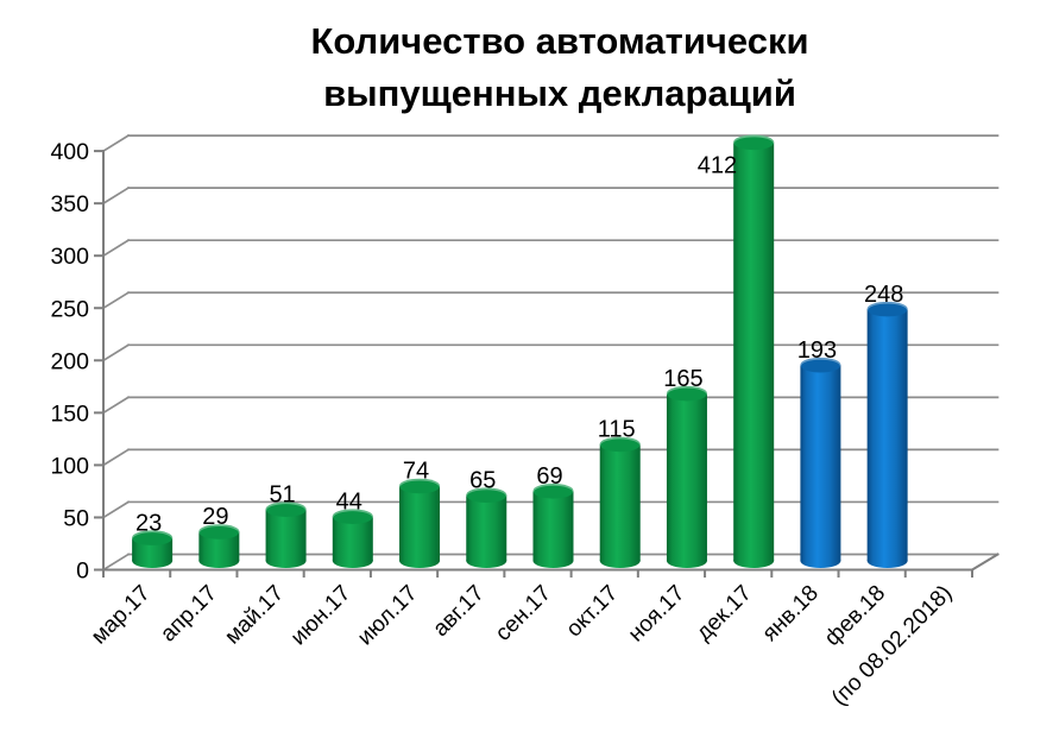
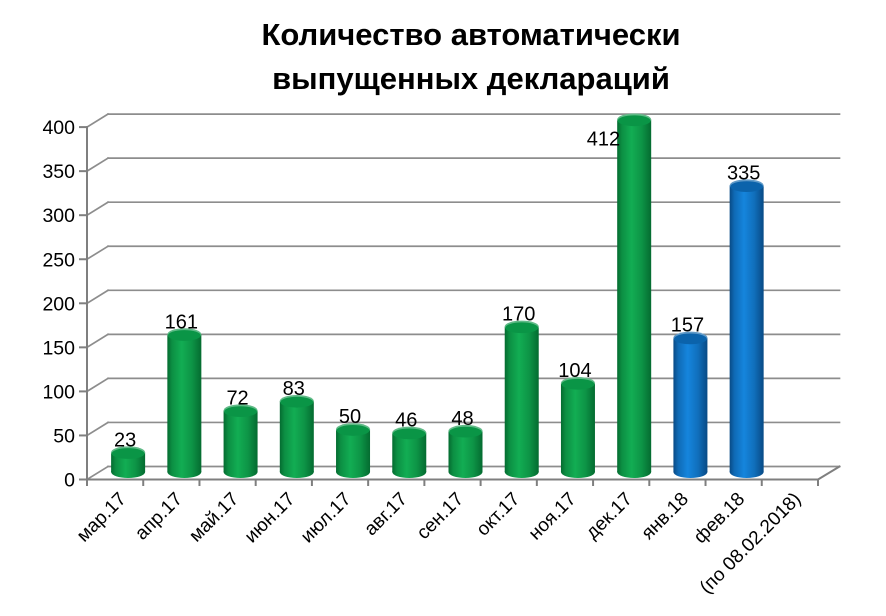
апр.17: 29 -> 161
май.17: 51 -> 72
июн.17: 44 -> 83
июл.17: 74 -> 50
авг.17: 65 -> 46
сен.17: 69 -> 48
окт.17: 115 -> 170
ноя.17: 165 -> 104
янв.18: 193 -> 157
фев.18: 248 -> 335
